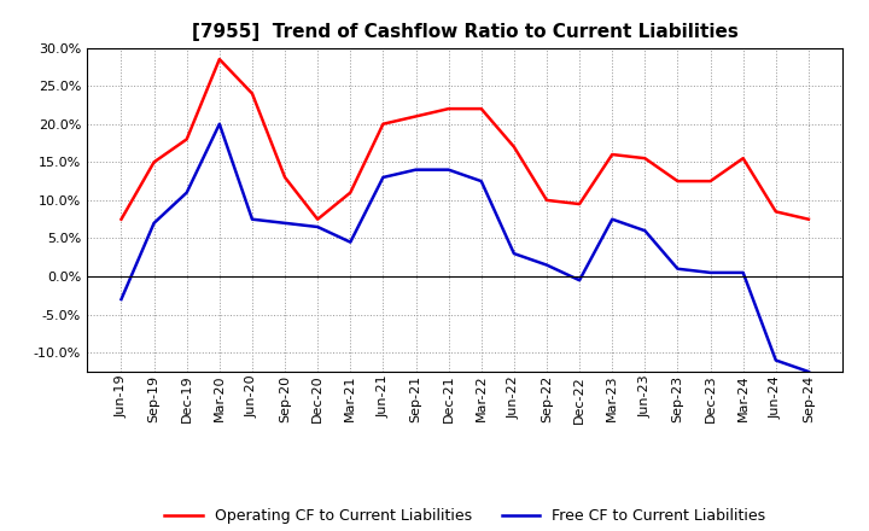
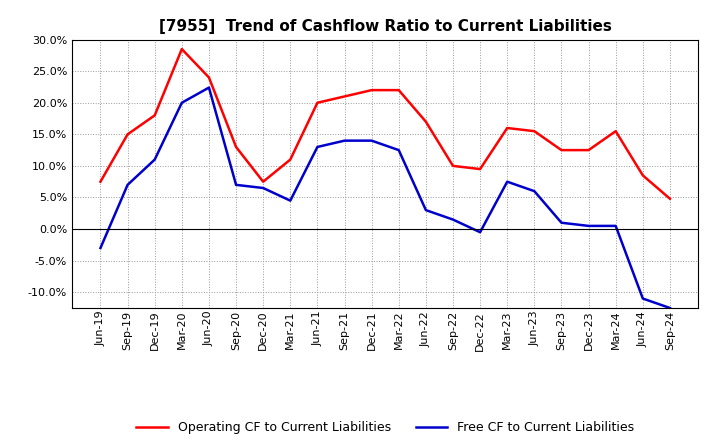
Free CF to Current Liabilities/Jun-20: 7.5% -> 22.4%
Operating CF to Current Liabilities/Sep-24: 7.5% -> 4.8%
